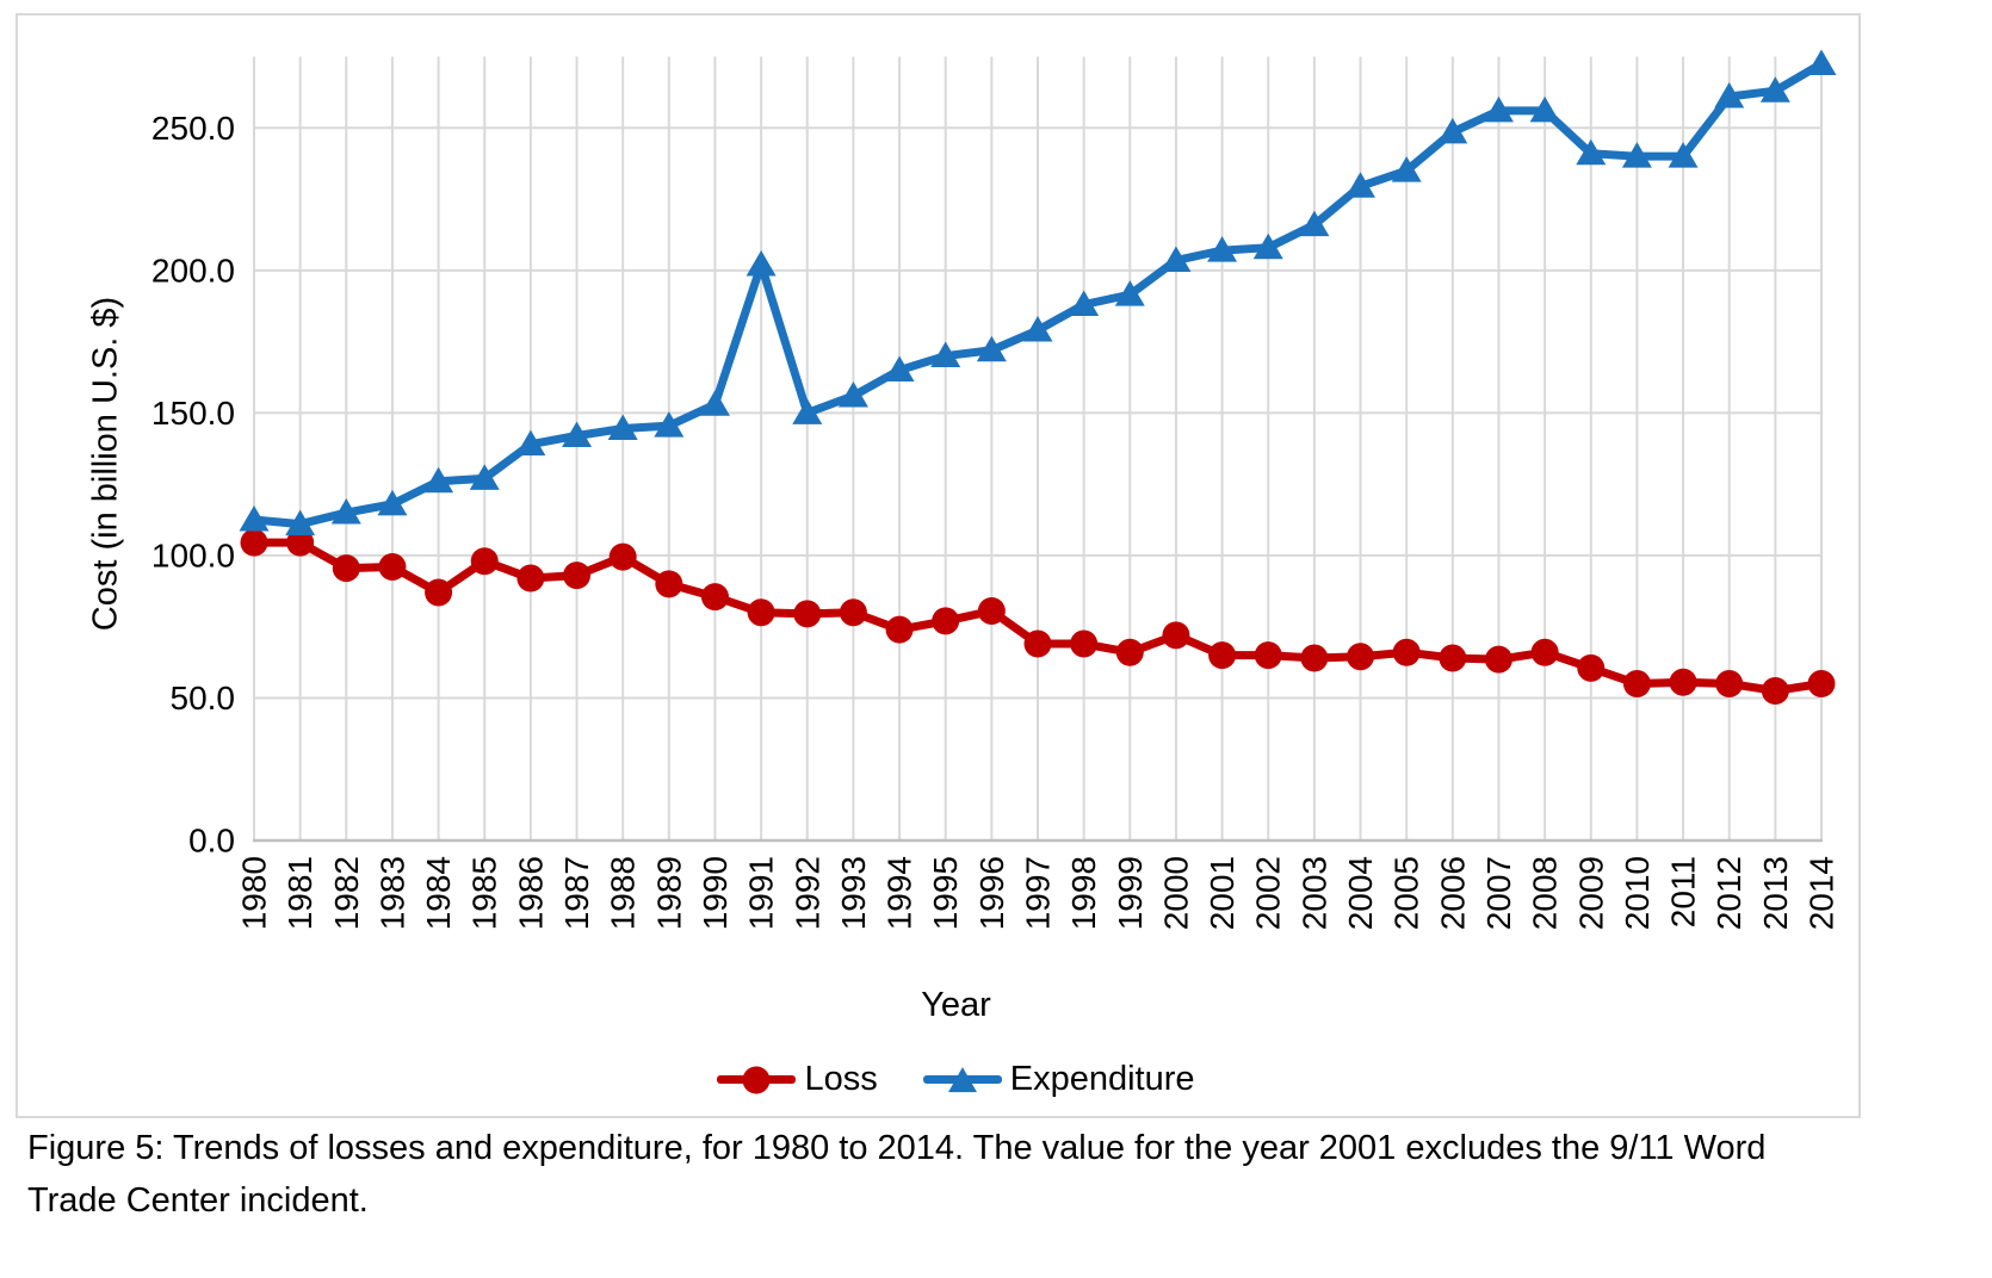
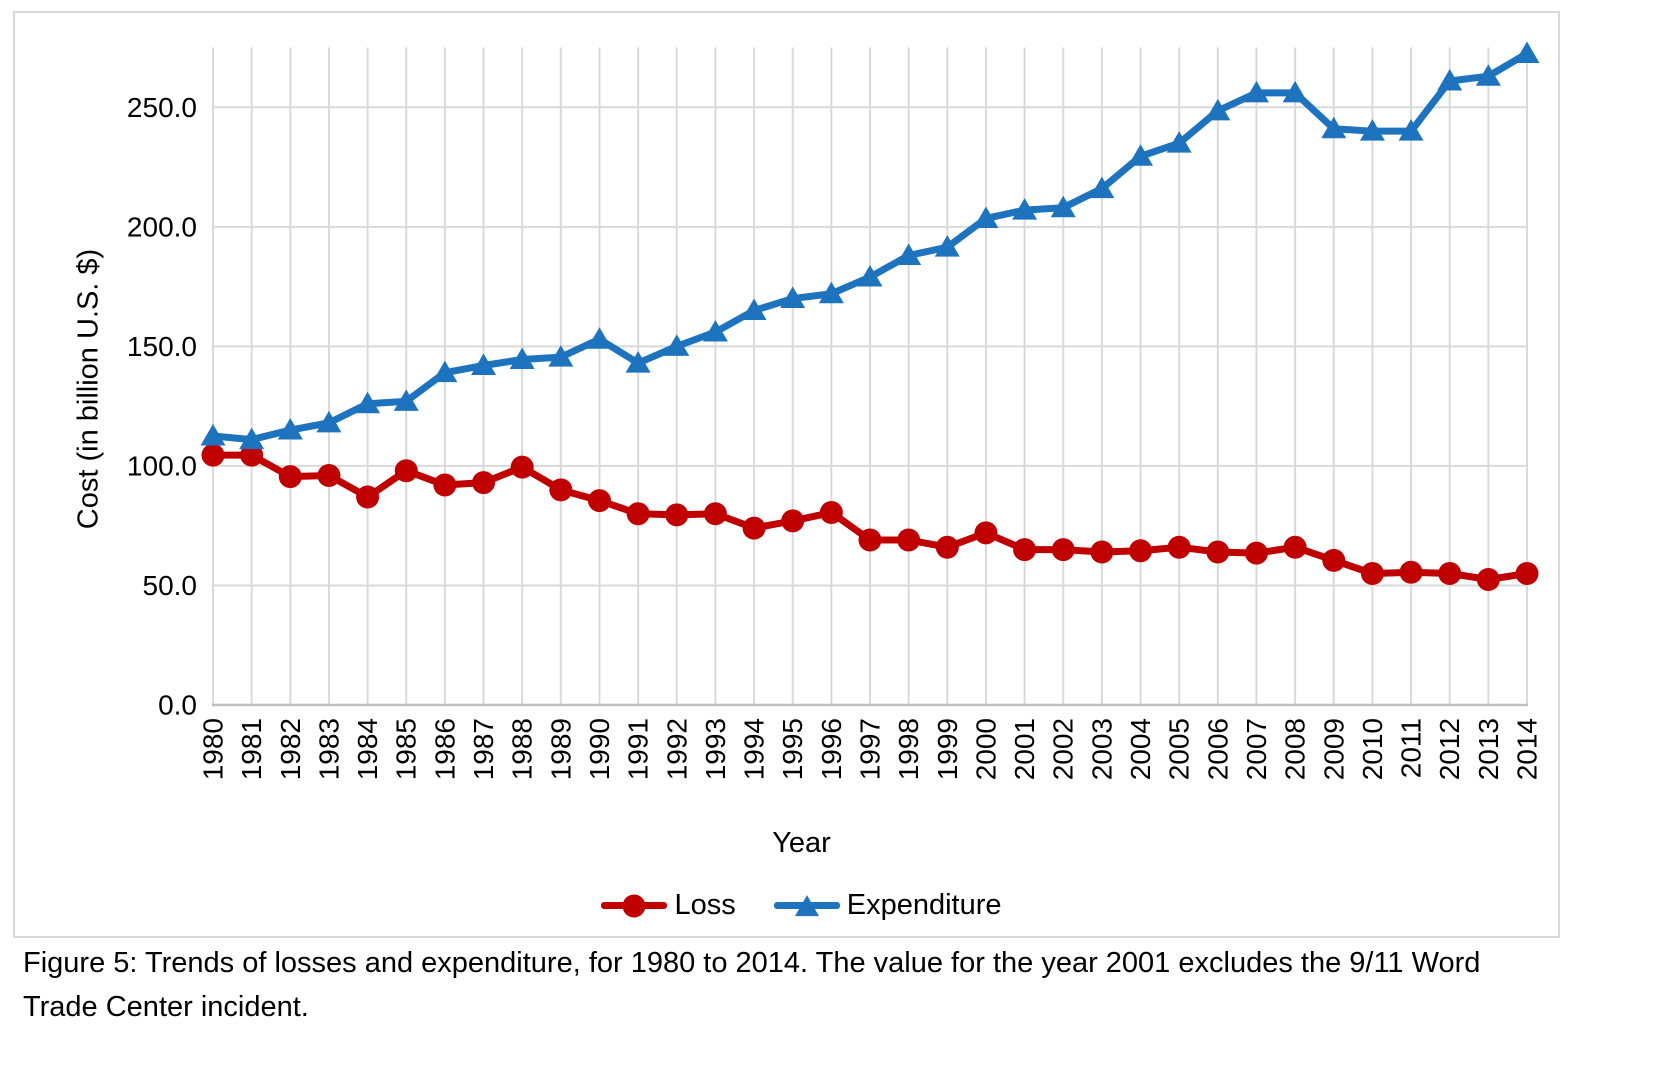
Expenditure/1991: 202 -> 143
